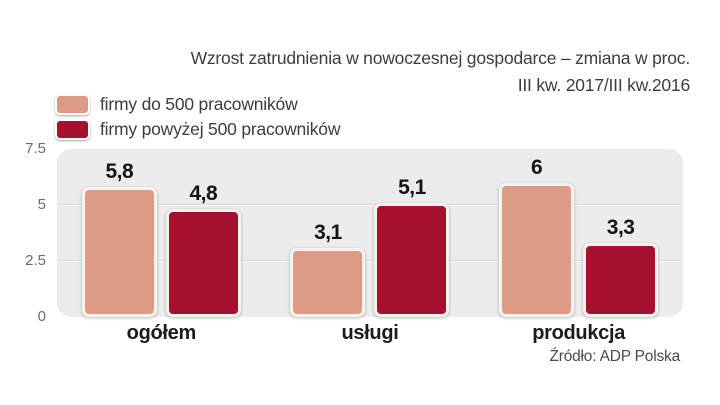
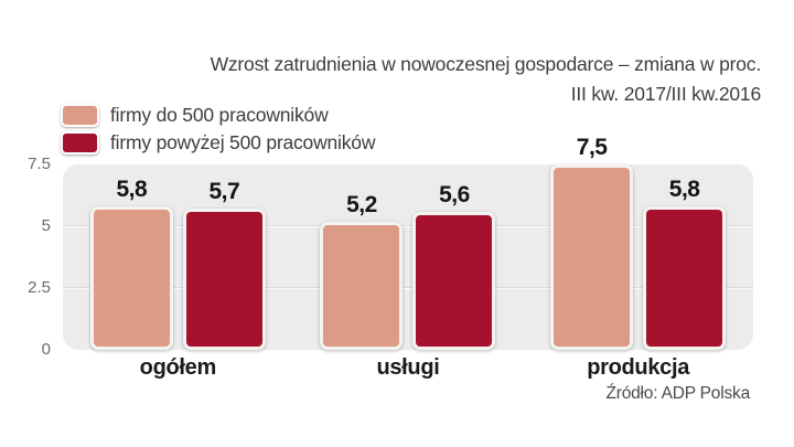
firmy powyżej 500 pracowników/ogółem: 4,8 -> 5,7
firmy do 500 pracowników/usługi: 3,1 -> 5,2
firmy powyżej 500 pracowników/usługi: 5,1 -> 5,6
firmy do 500 pracowników/produkcja: 6 -> 7,5
firmy powyżej 500 pracowników/produkcja: 3,3 -> 5,8
